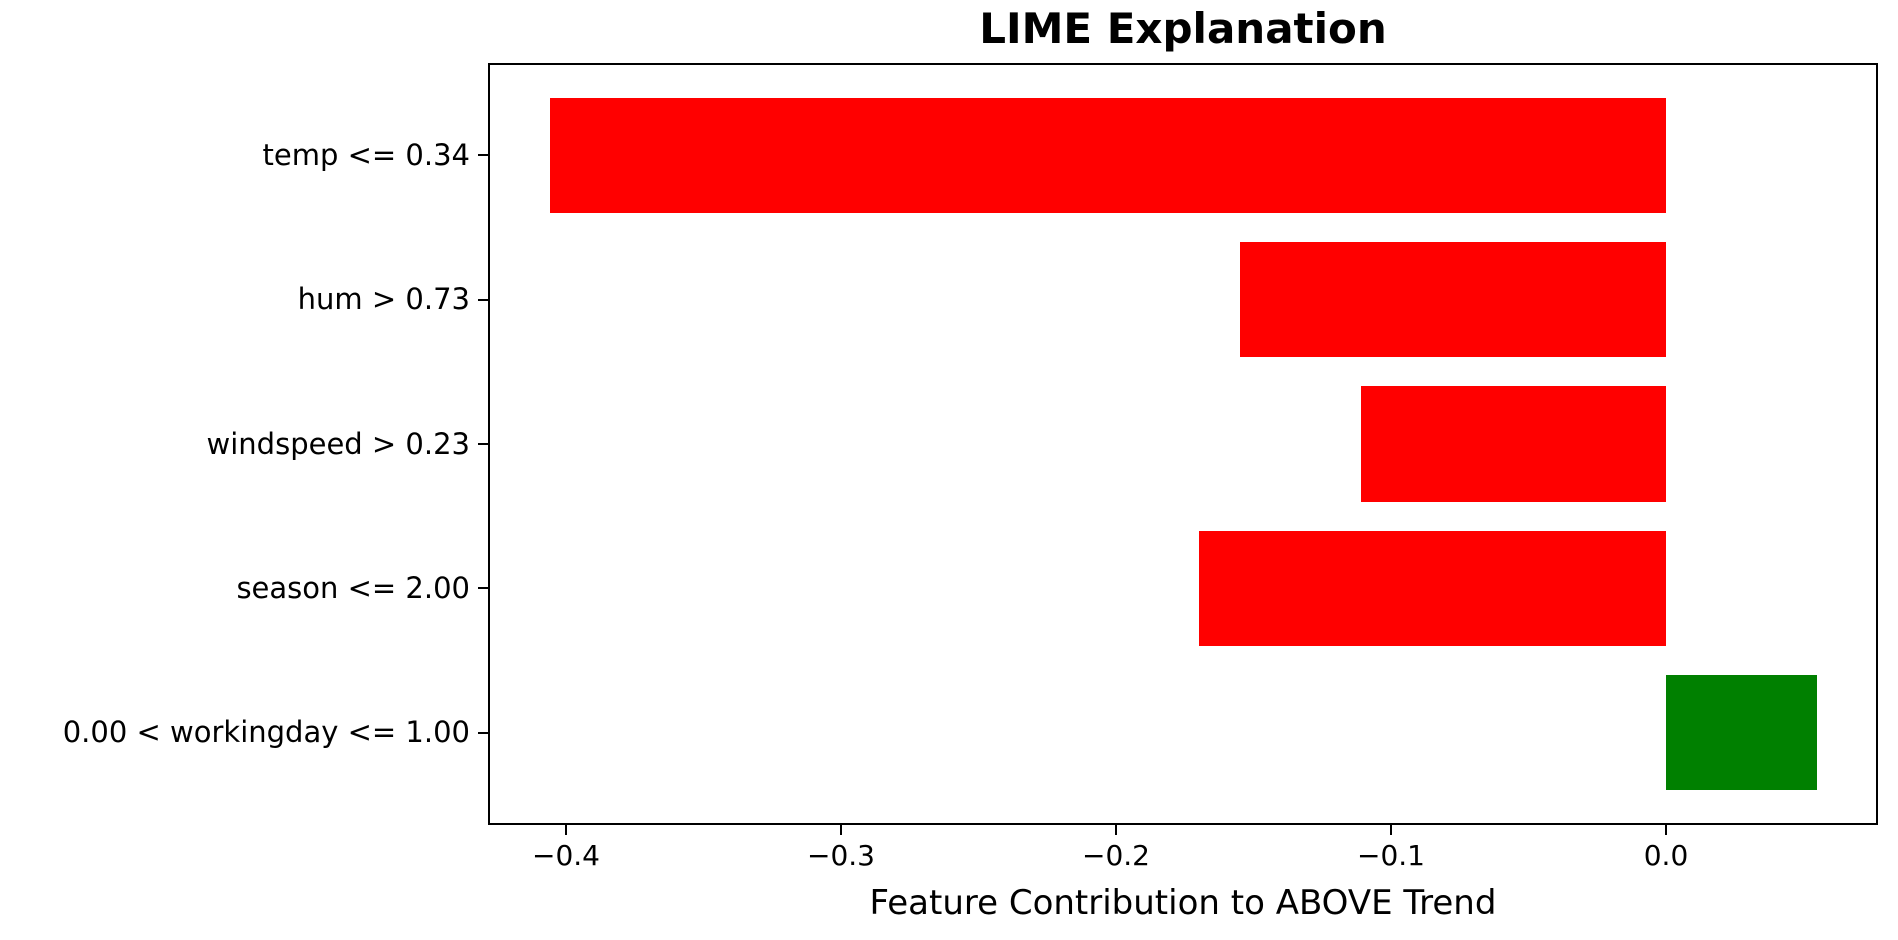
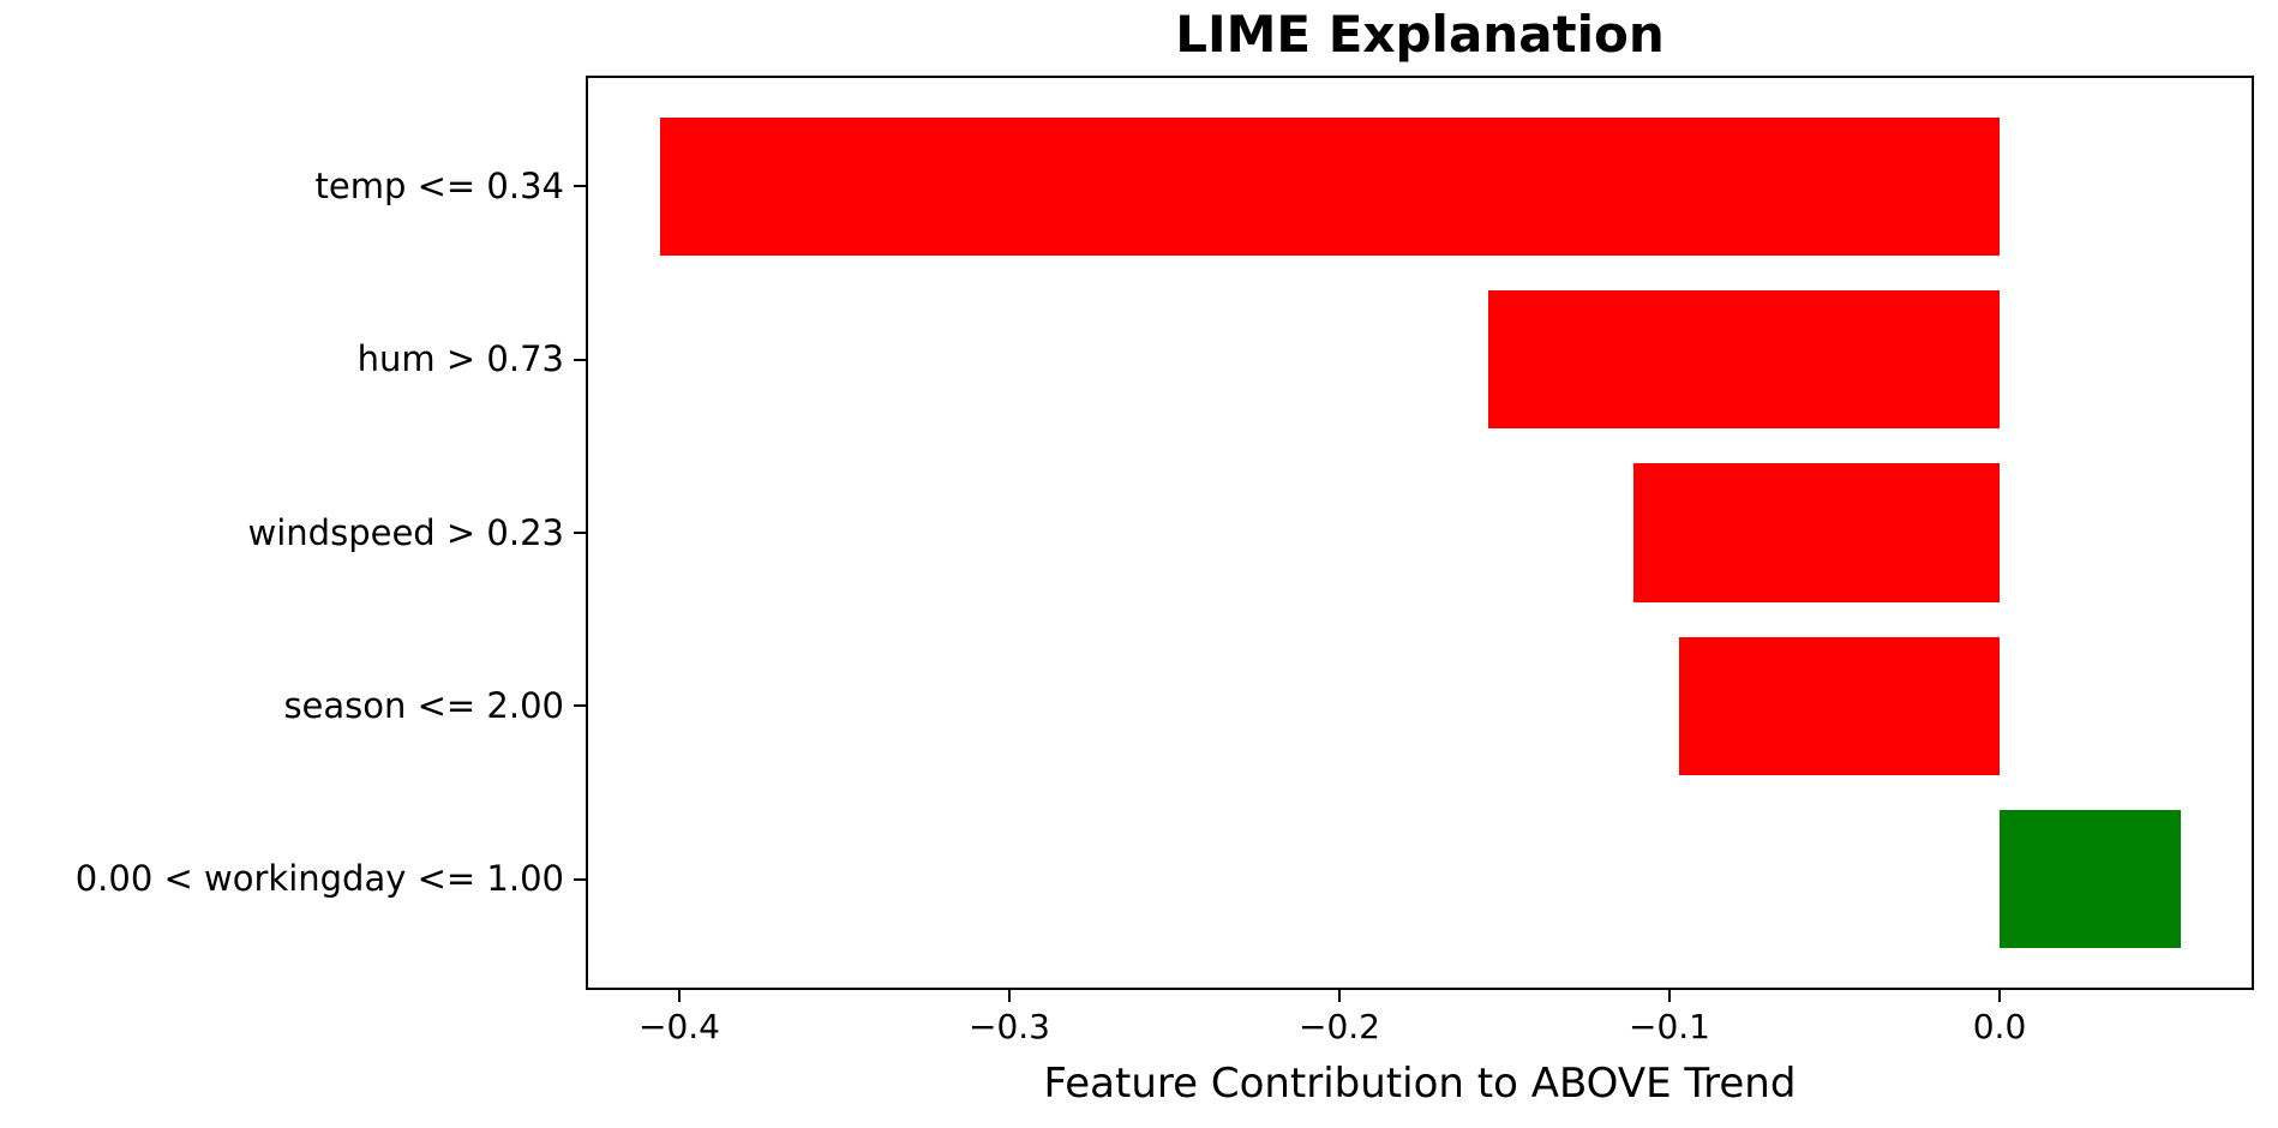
season <= 2.00: -0.170 -> -0.097
